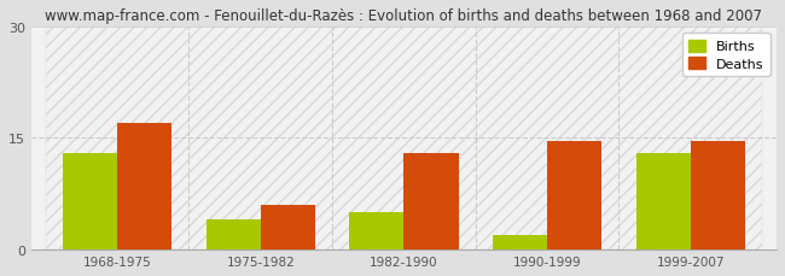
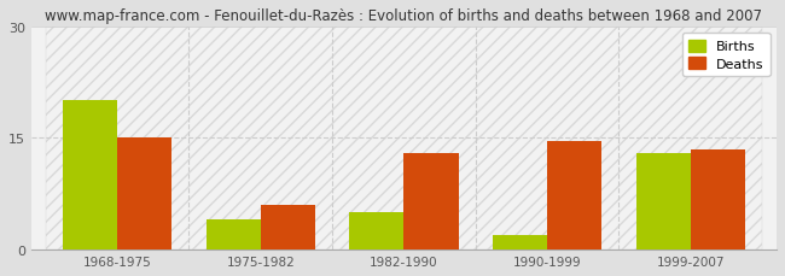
Births/1968-1975: 13 -> 20
Deaths/1968-1975: 17.0 -> 15.0
Deaths/1999-2007: 14.5 -> 13.4
